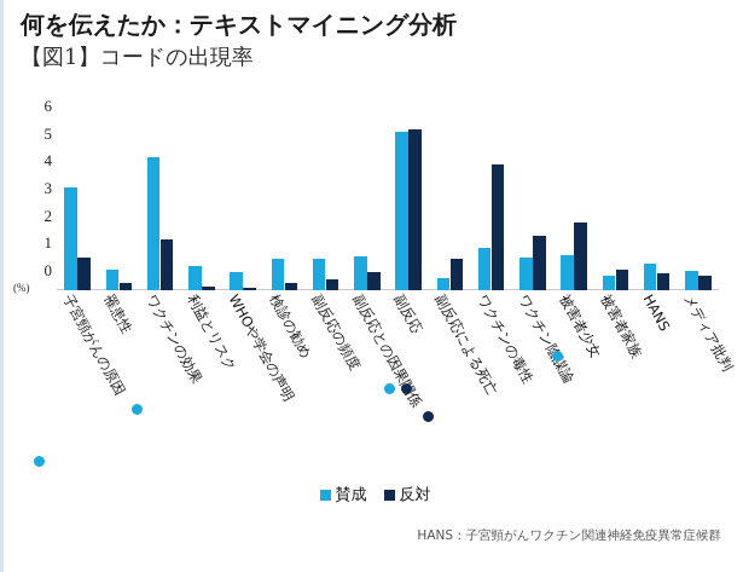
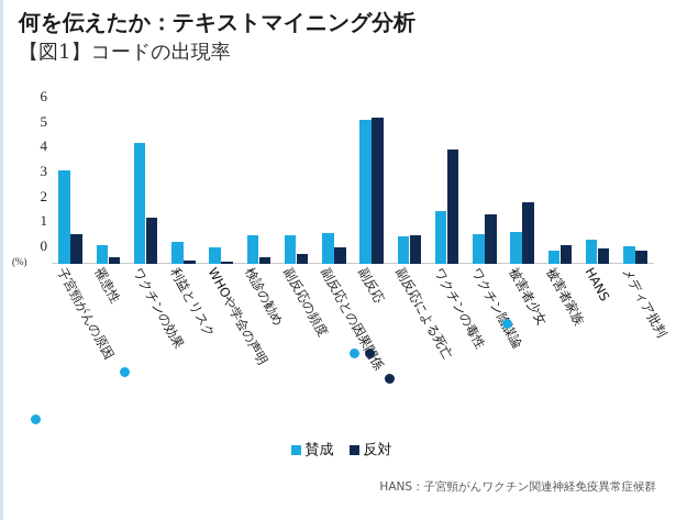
賛成/副反応による死亡: 0.5 -> 1.1
賛成/ワクチンの毒性: 1.6 -> 2.1
